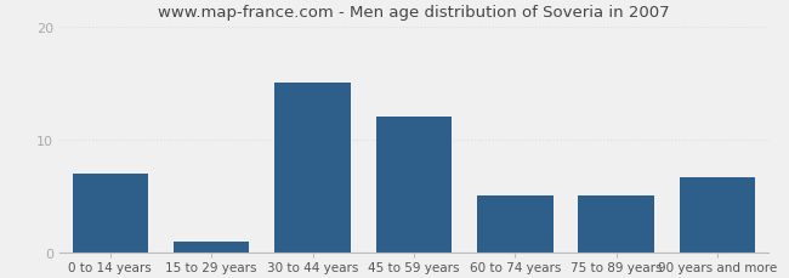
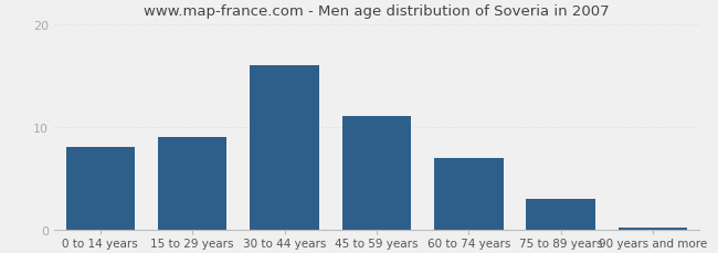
0 to 14 years: 7.0 -> 8.0
15 to 29 years: 1.0 -> 9.0
30 to 44 years: 15.0 -> 16.0
45 to 59 years: 12.0 -> 11.0
60 to 74 years: 5.0 -> 7.0
75 to 89 years: 5.0 -> 3.0
90 years and more: 6.6 -> 0.2
